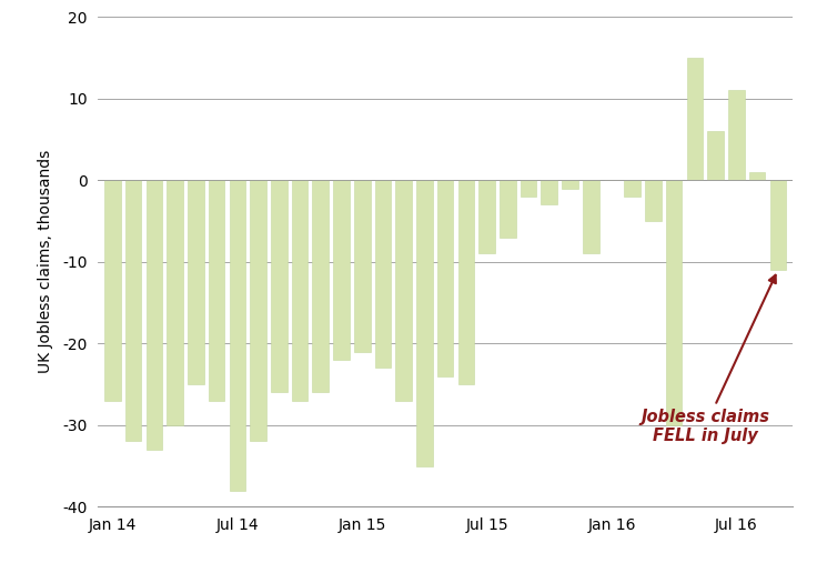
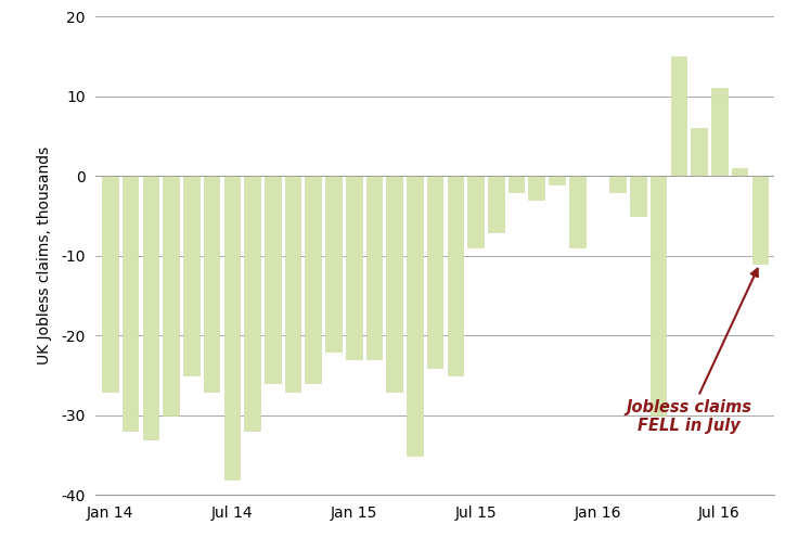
Jan 15: -21 -> -23
